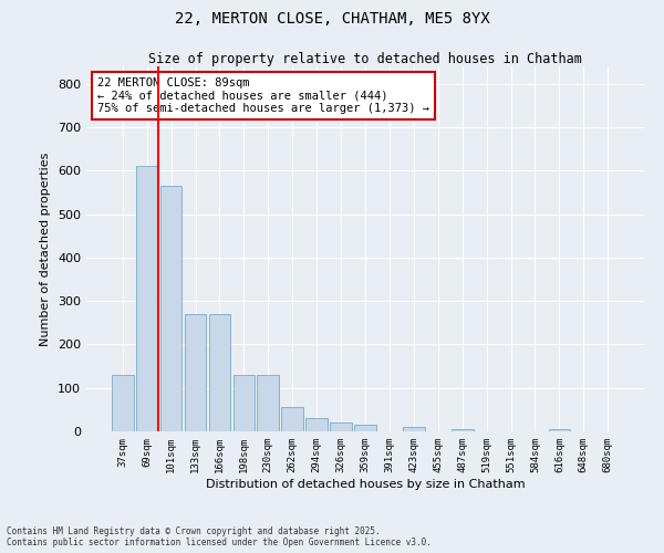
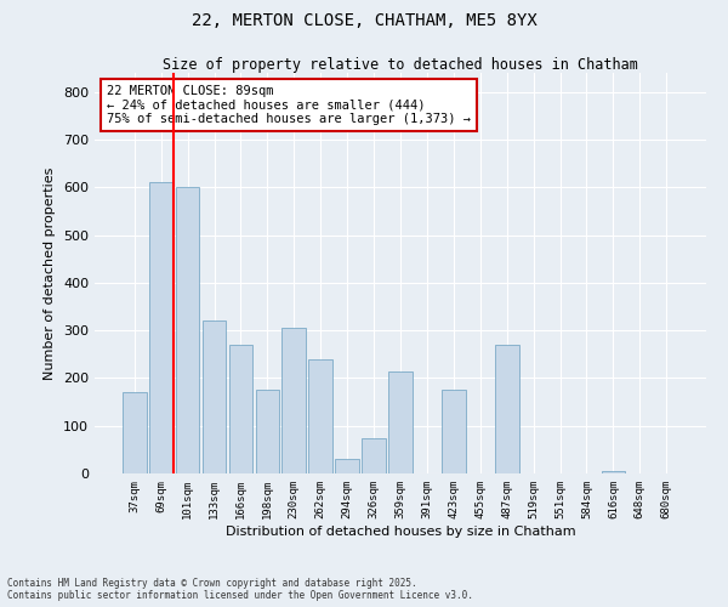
37sqm: 130 -> 170
101sqm: 565 -> 600
133sqm: 270 -> 320
198sqm: 130 -> 175
230sqm: 130 -> 305
262sqm: 55 -> 240
326sqm: 20 -> 75
359sqm: 15 -> 215
423sqm: 10 -> 175
487sqm: 5 -> 270
